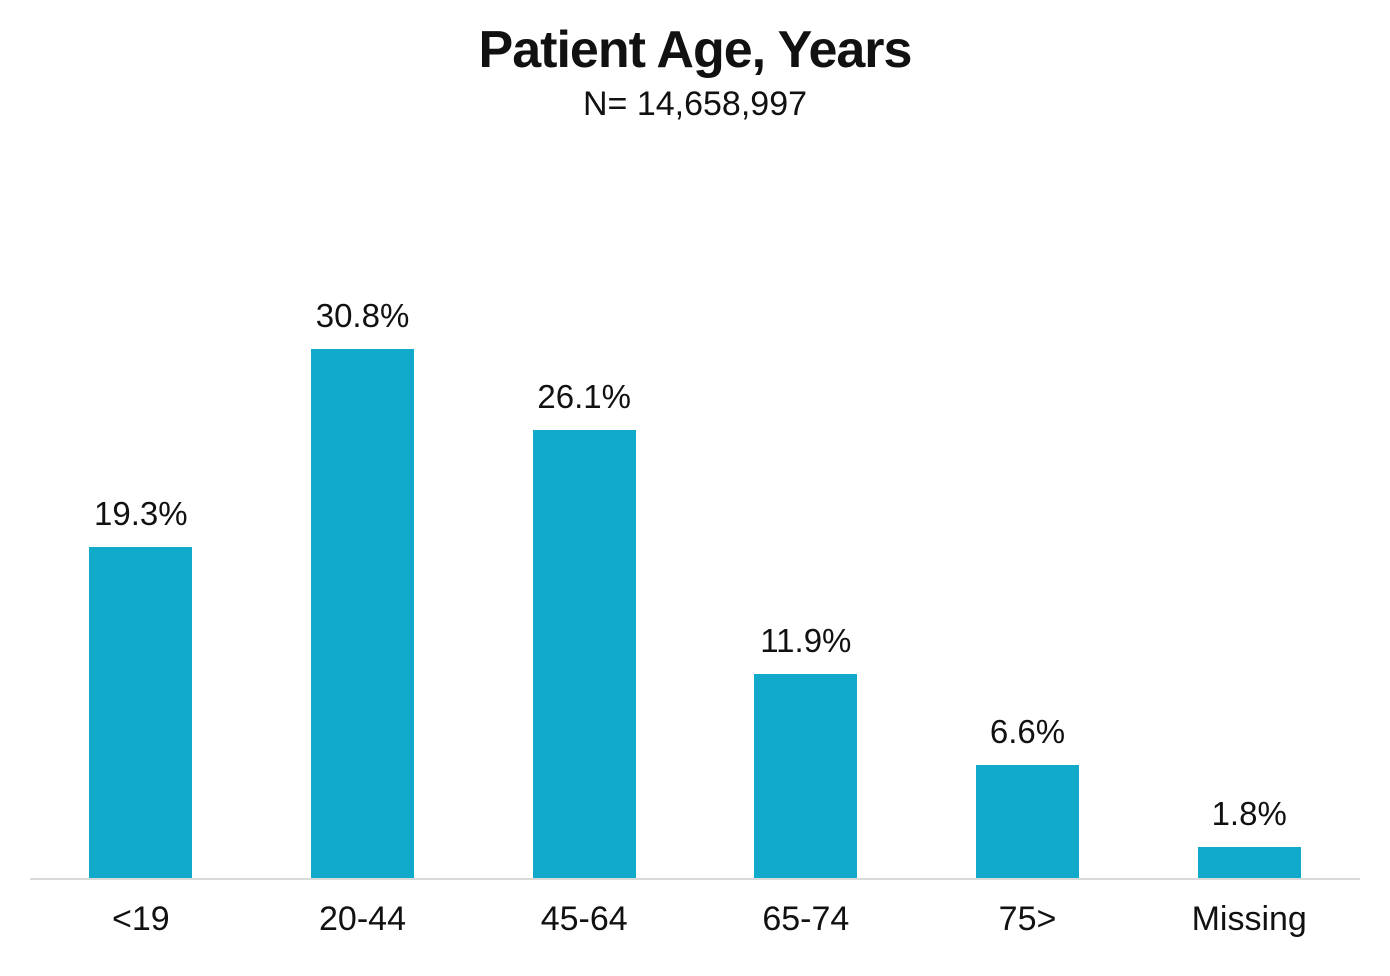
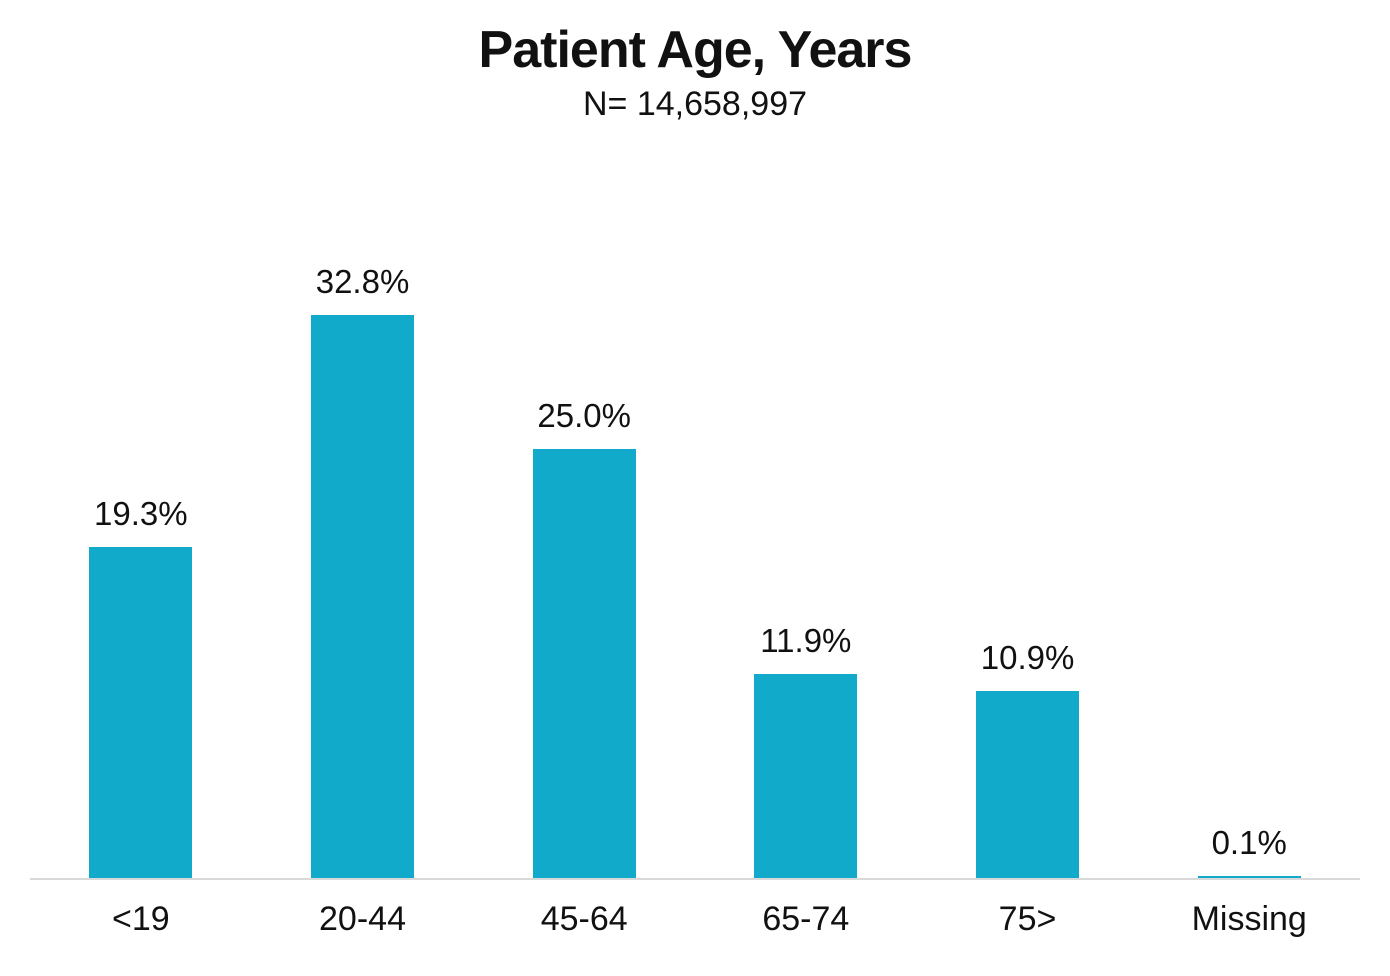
20-44: 30.8% -> 32.8%
45-64: 26.1% -> 25.0%
75>: 6.6% -> 10.9%
Missing: 1.8% -> 0.1%
